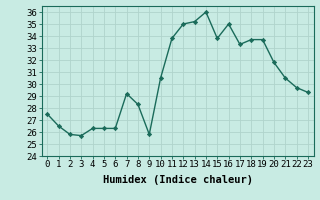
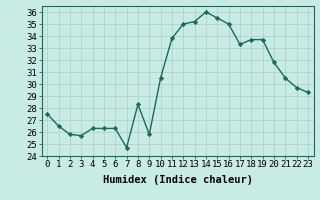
7: 29.2 -> 24.7
15: 33.8 -> 35.5
